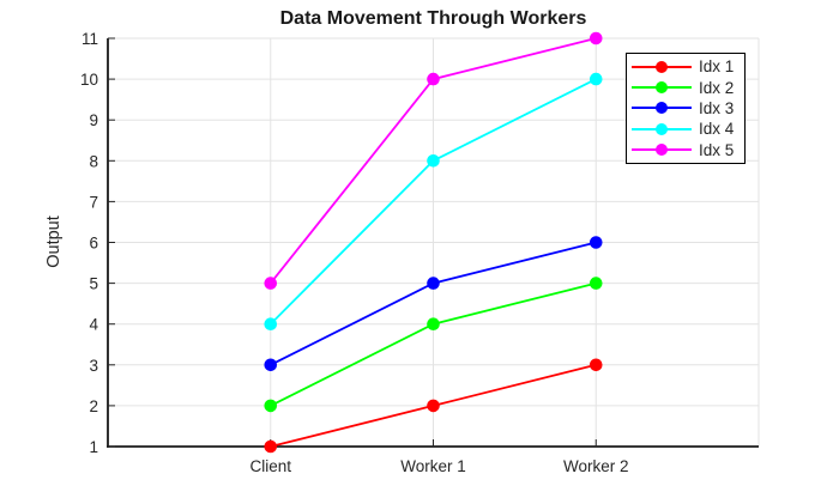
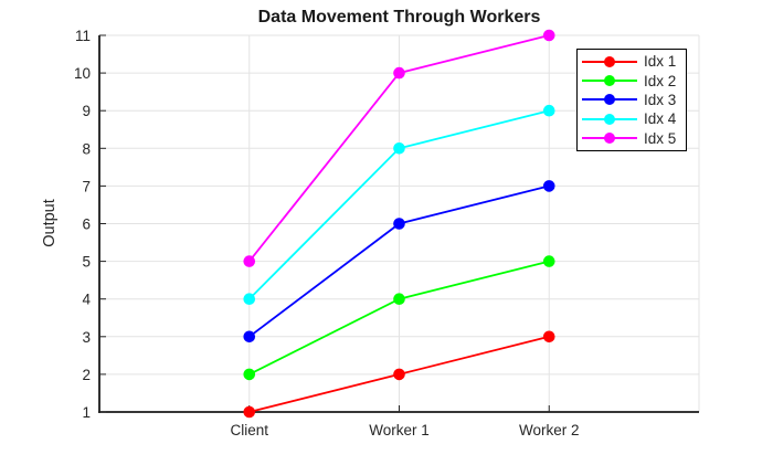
Idx 3/Worker 1: 5 -> 6
Idx 3/Worker 2: 6 -> 7
Idx 4/Worker 2: 10 -> 9
